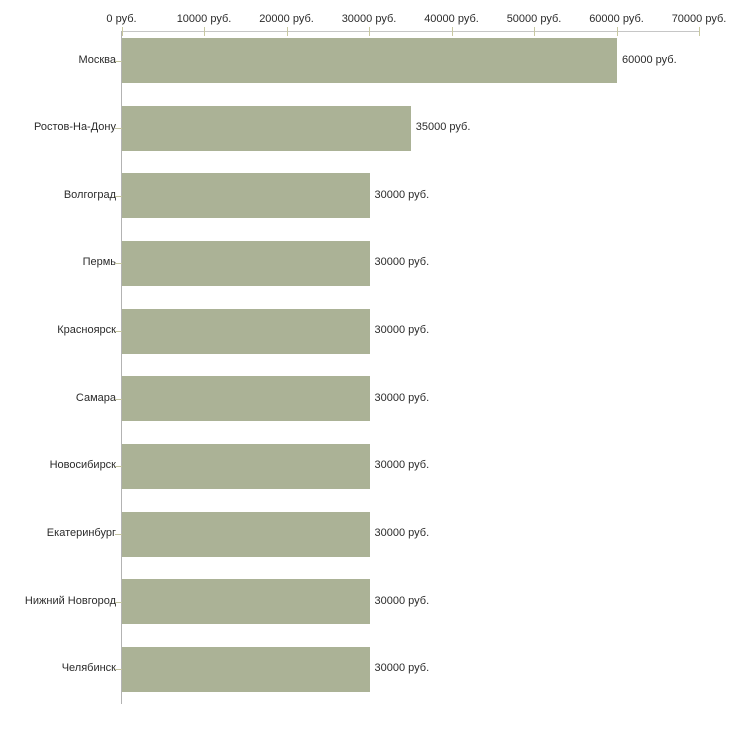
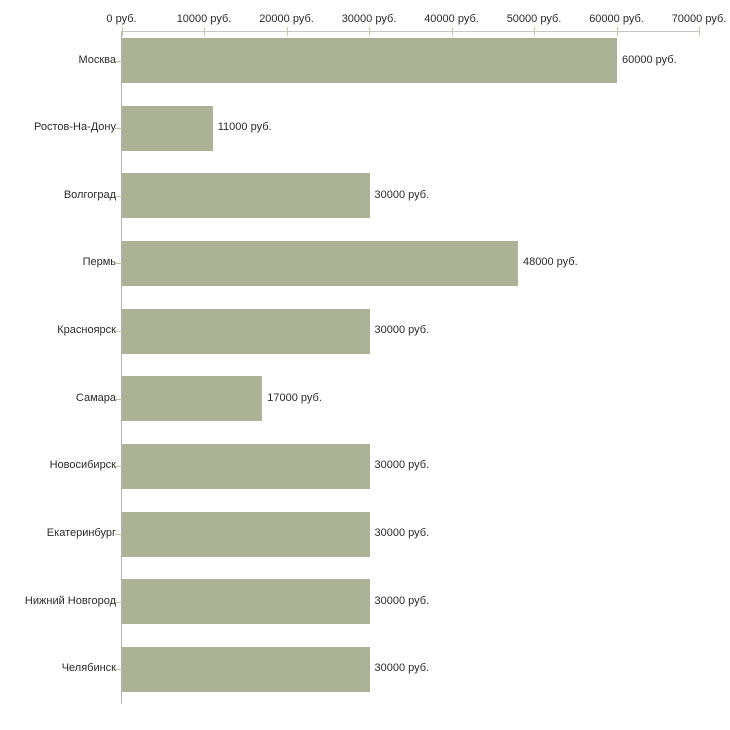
Ростов-На-Дону: 35000 -> 11000
Пермь: 30000 -> 48000
Самара: 30000 -> 17000
